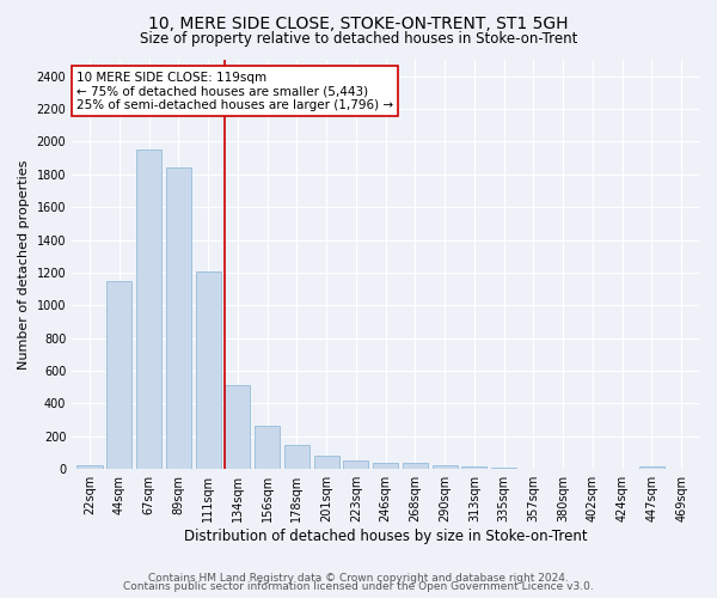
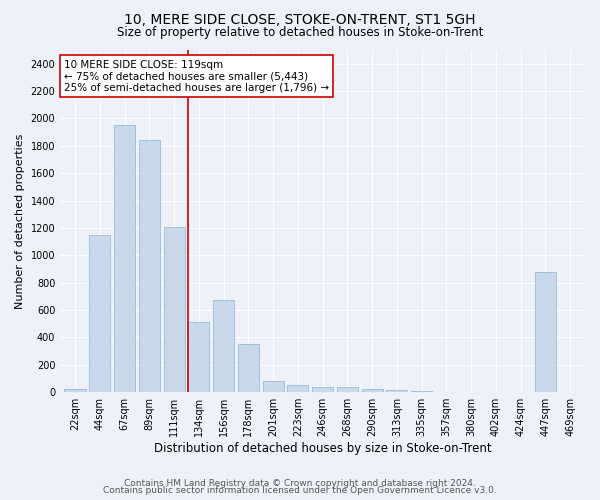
156sqm: 260 -> 670
178sqm: 150 -> 350
447sqm: 20 -> 880
